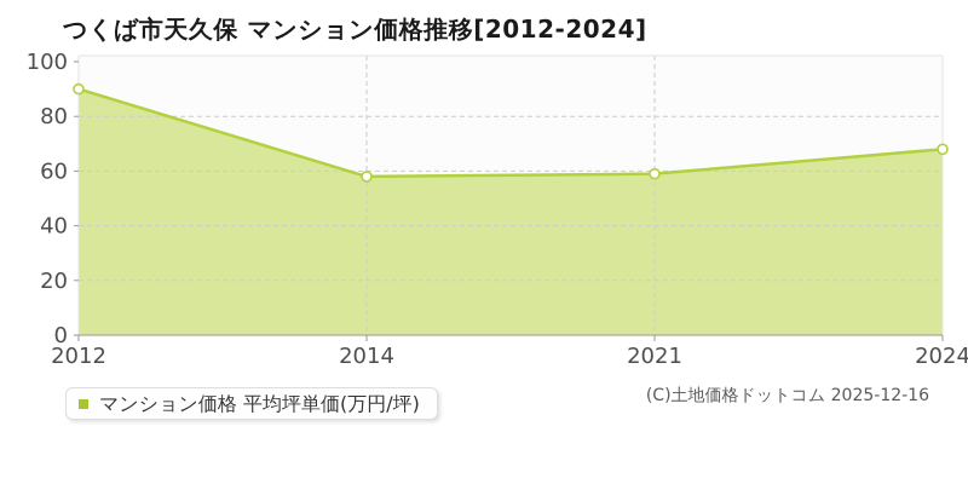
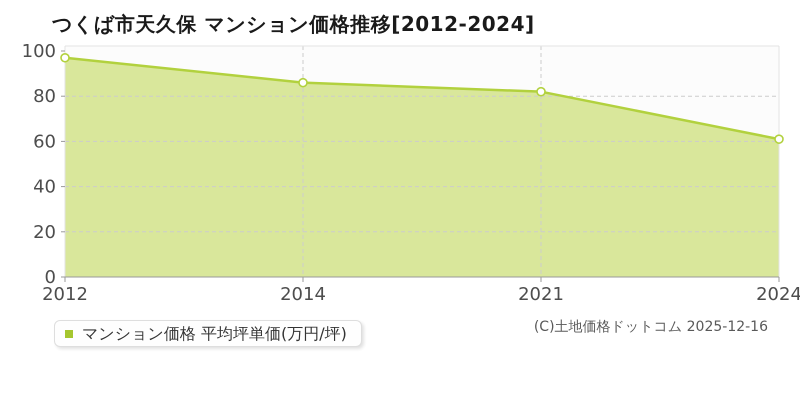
2012: 90 -> 97
2014: 58 -> 86
2021: 59 -> 82
2024: 68 -> 61
